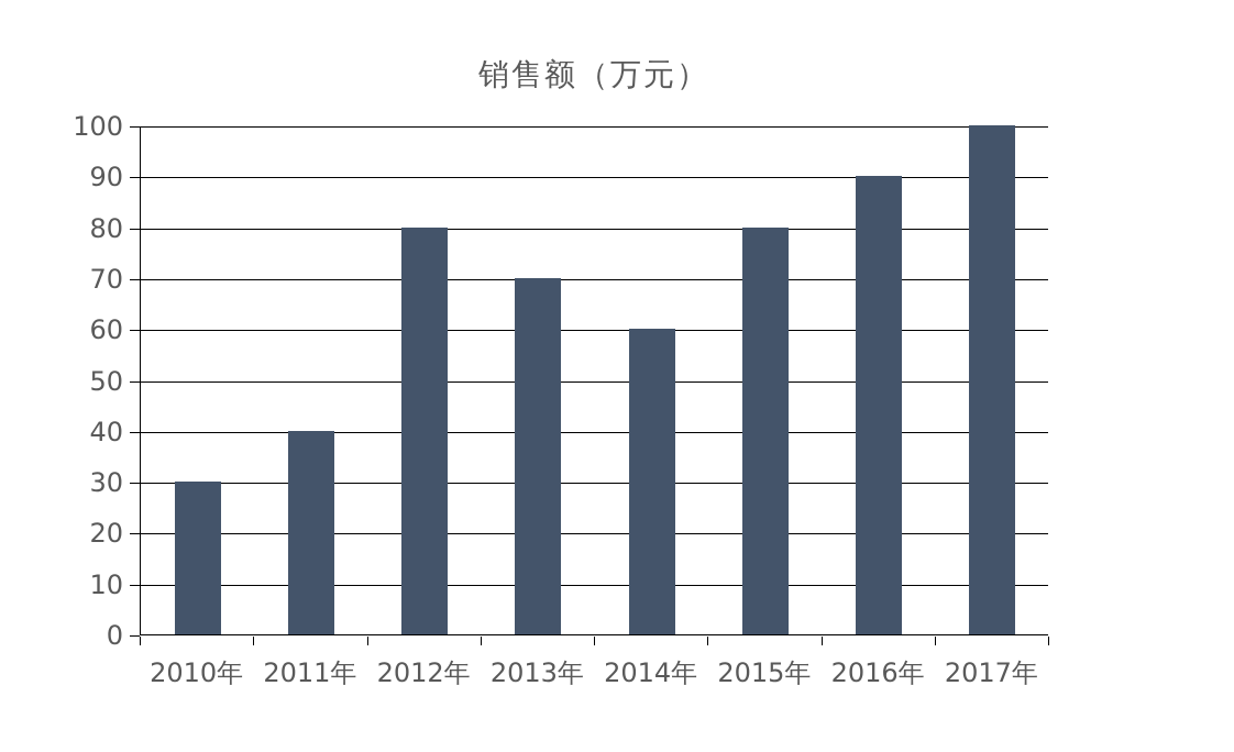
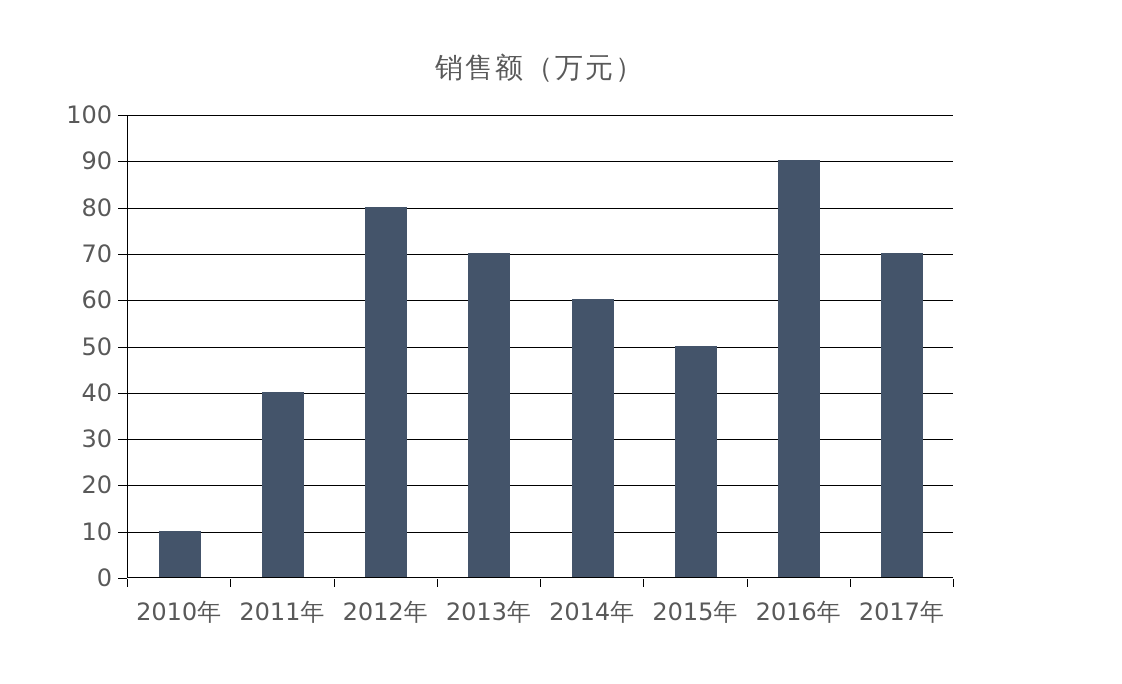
2010年: 30 -> 10
2015年: 80 -> 50
2017年: 100 -> 70
